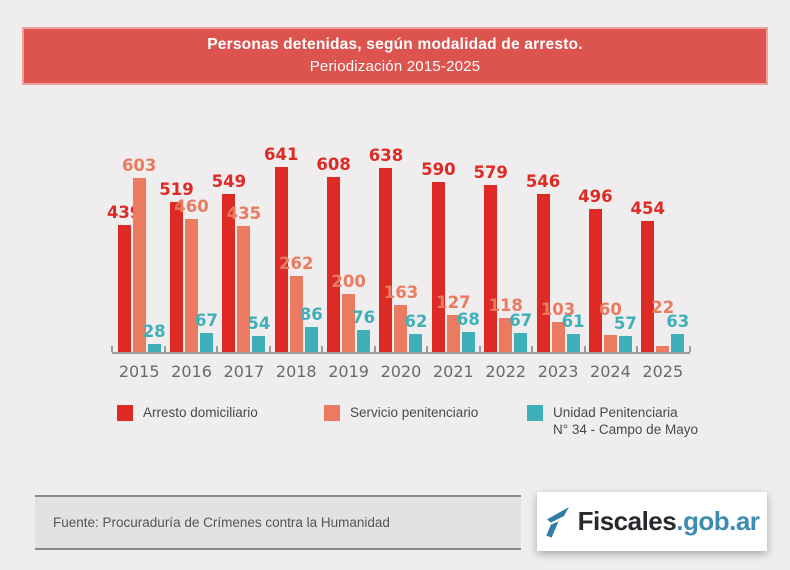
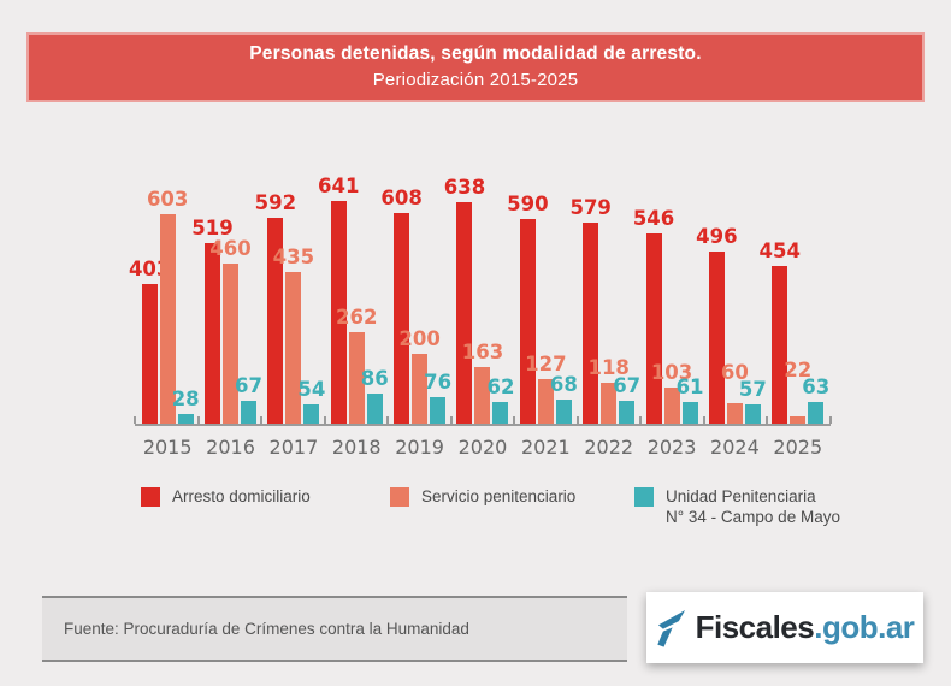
Arresto domiciliario/2015: 439 -> 403
Arresto domiciliario/2017: 549 -> 592
